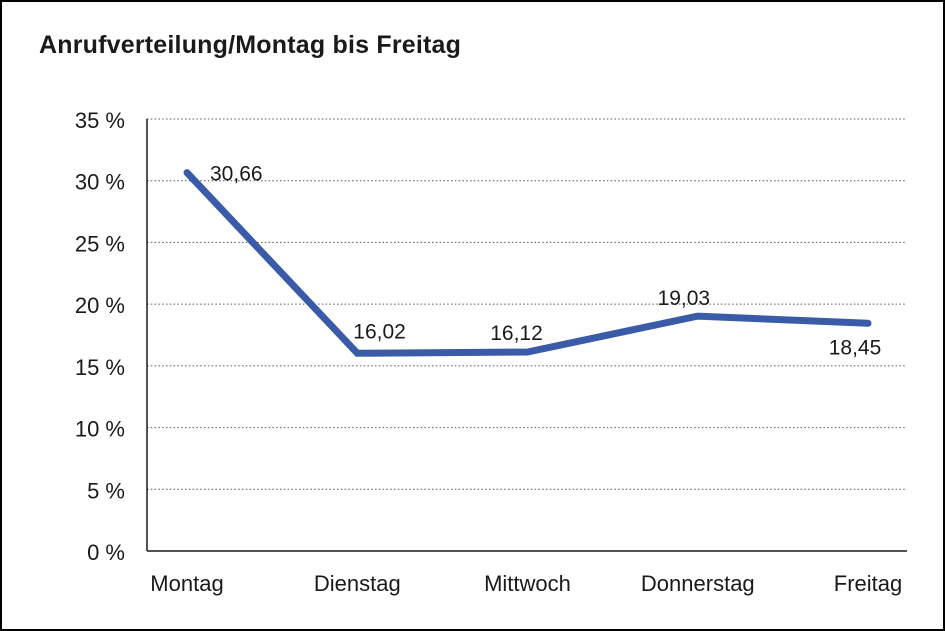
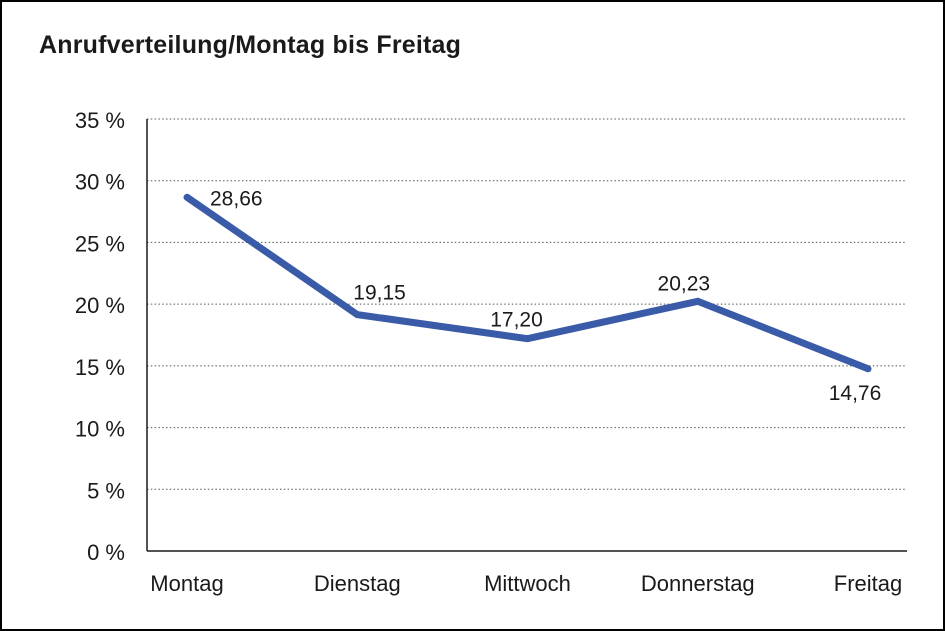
Montag: 30,66 -> 28,66
Dienstag: 16,02 -> 19,15
Mittwoch: 16,12 -> 17,20
Donnerstag: 19,03 -> 20,23
Freitag: 18,45 -> 14,76
